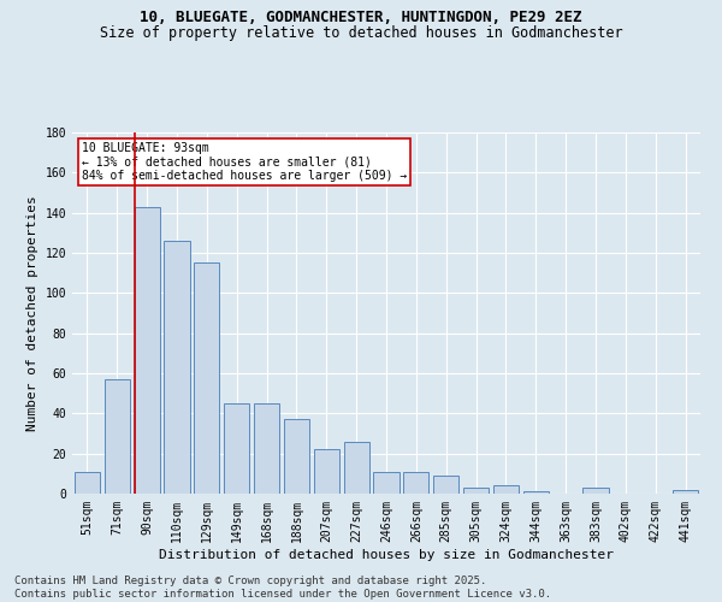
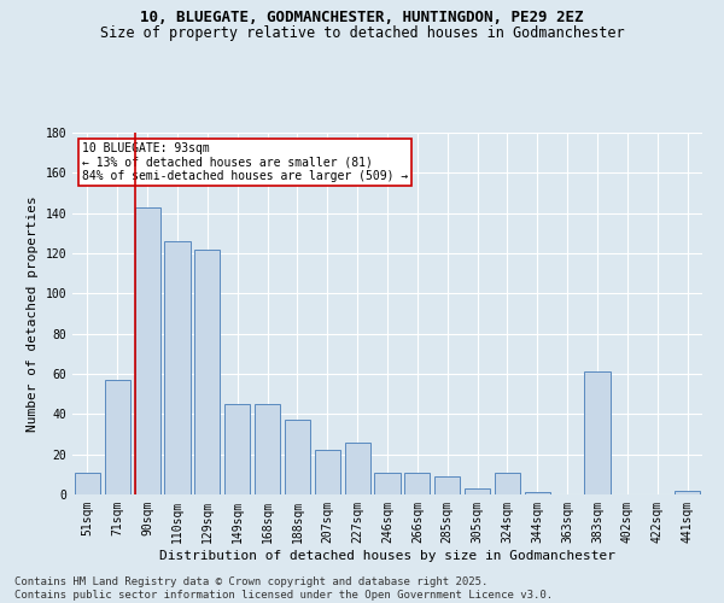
129sqm: 115 -> 122
324sqm: 4 -> 11
383sqm: 3 -> 61
